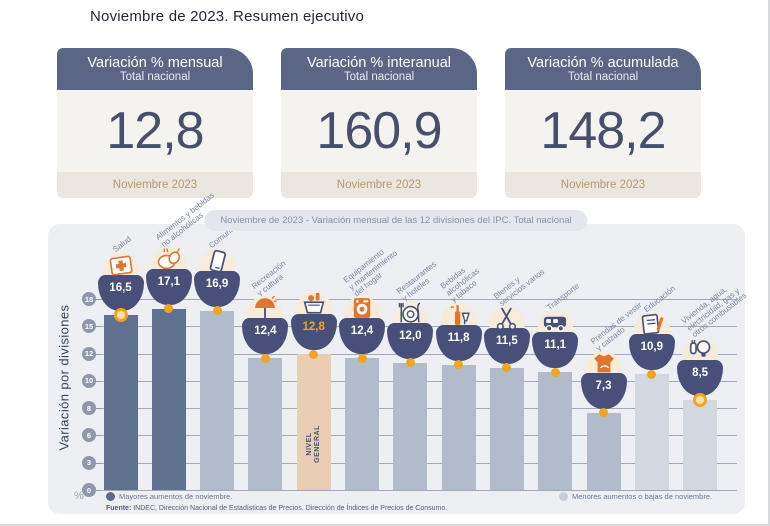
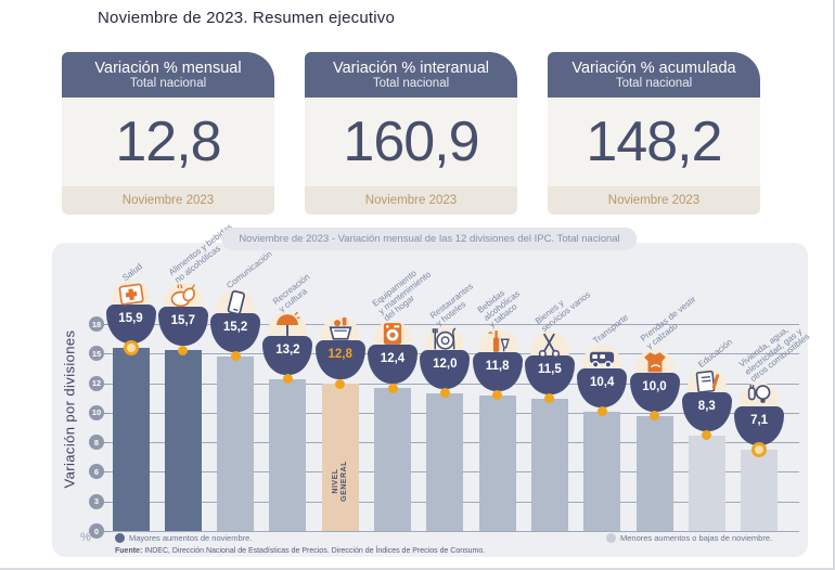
Salud: 16,5 -> 15,9
Alimentos y bebidas no alcohólicas: 17,1 -> 15,7
Comunicación: 16,9 -> 15,2
Recreación y cultura: 12,4 -> 13,2
Transporte: 11,1 -> 10,4
Prendas de vestir y calzado: 7,3 -> 10,0
Educación: 10,9 -> 8,3
Vivienda, agua, electricidad, gas y otros combustibles: 8,5 -> 7,1
